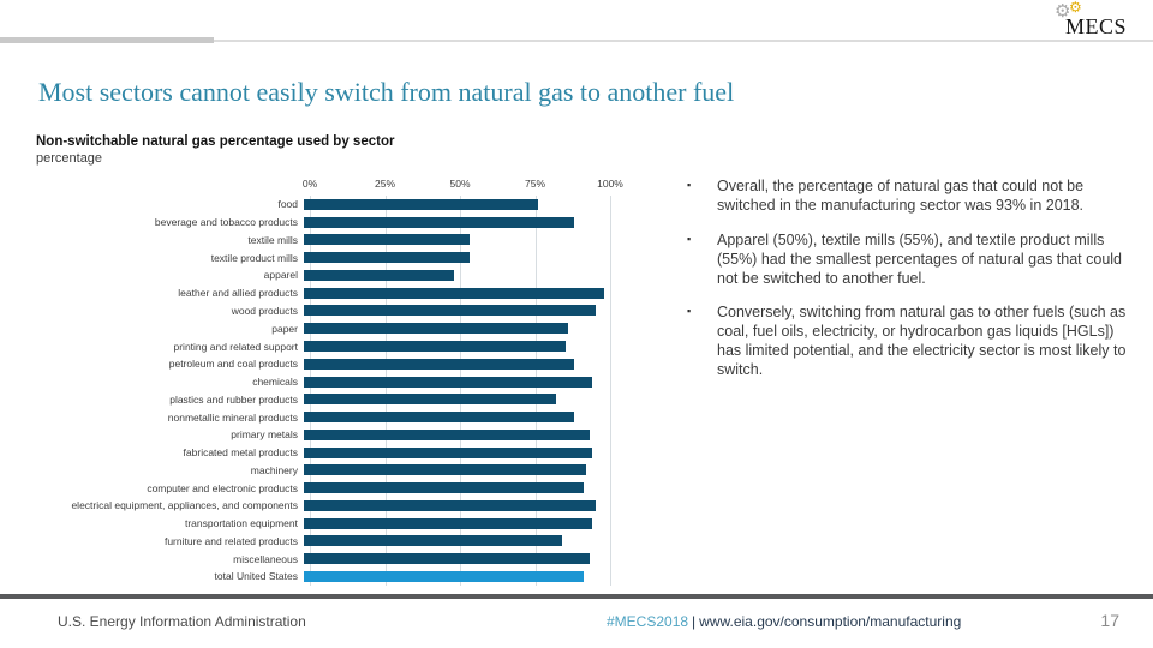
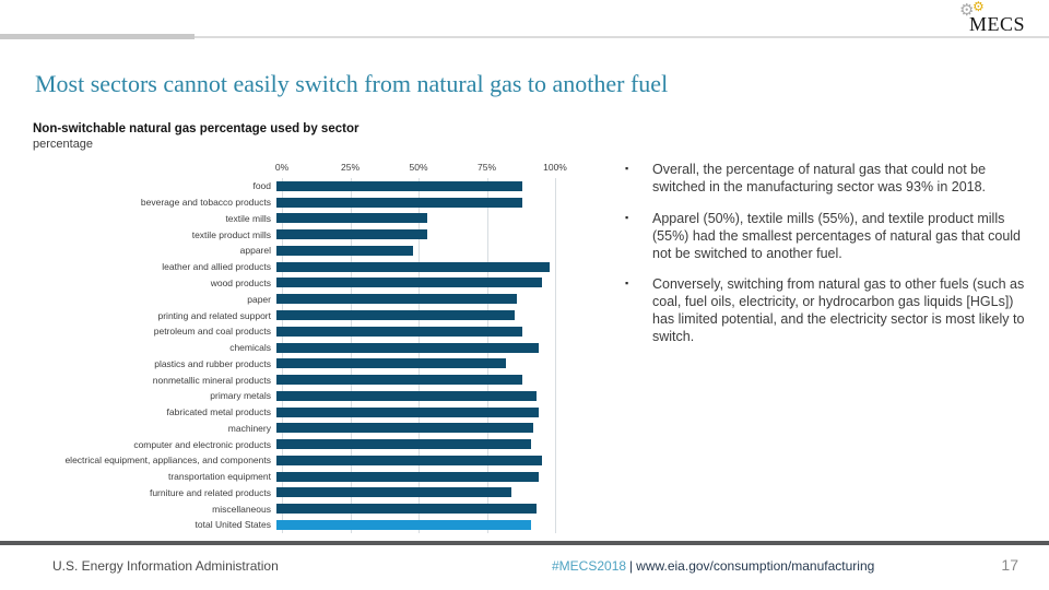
food: 78% -> 90%
